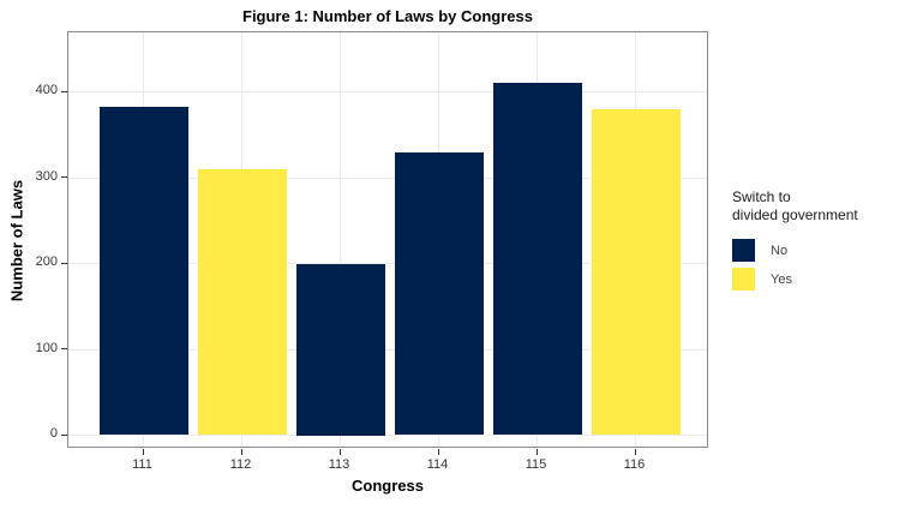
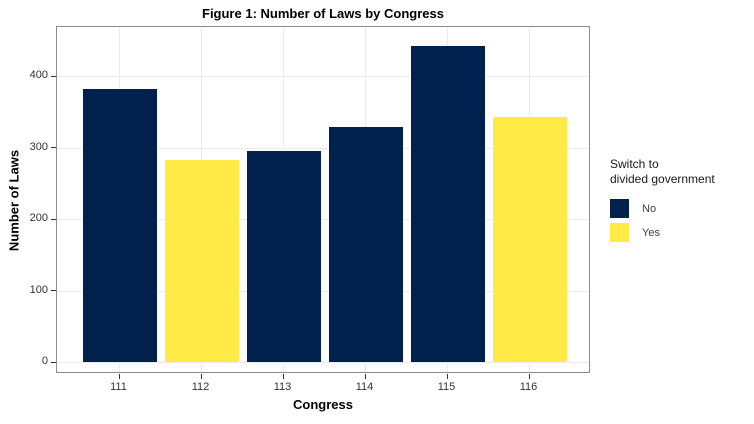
112: 310 -> 280
113: 200 -> 300
115: 410 -> 440
116: 380 -> 340
